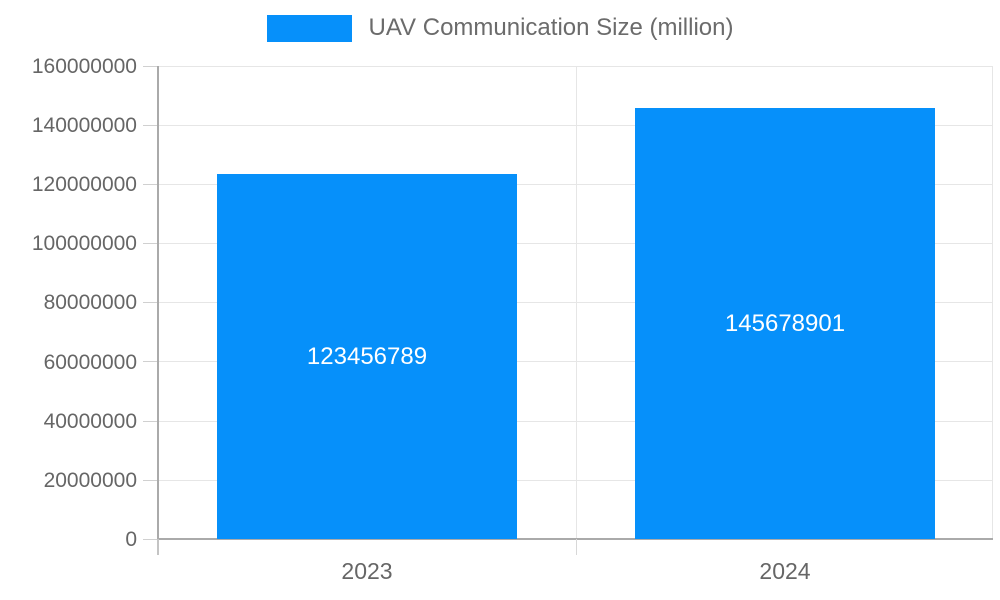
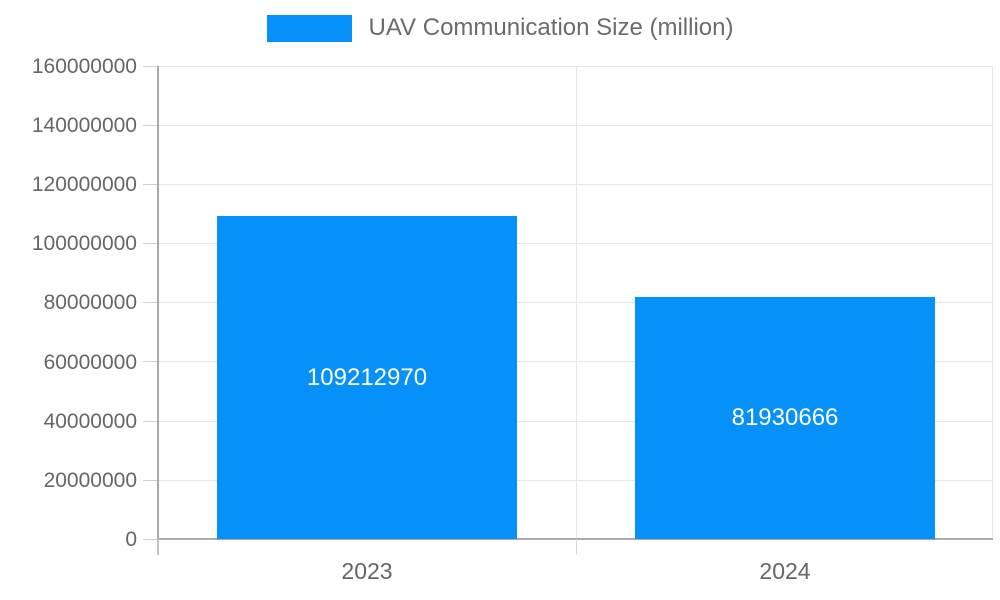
2023: 123456789 -> 109212970
2024: 145678901 -> 81930666
